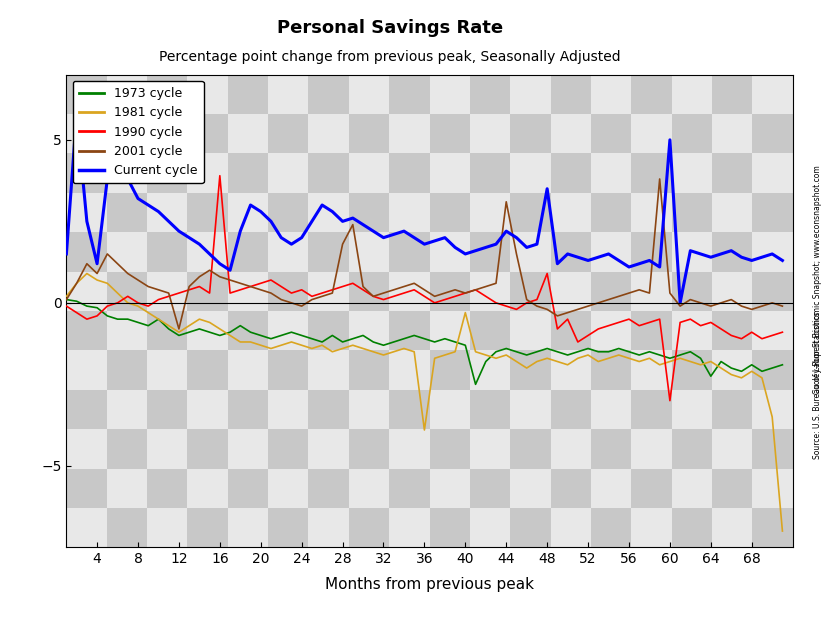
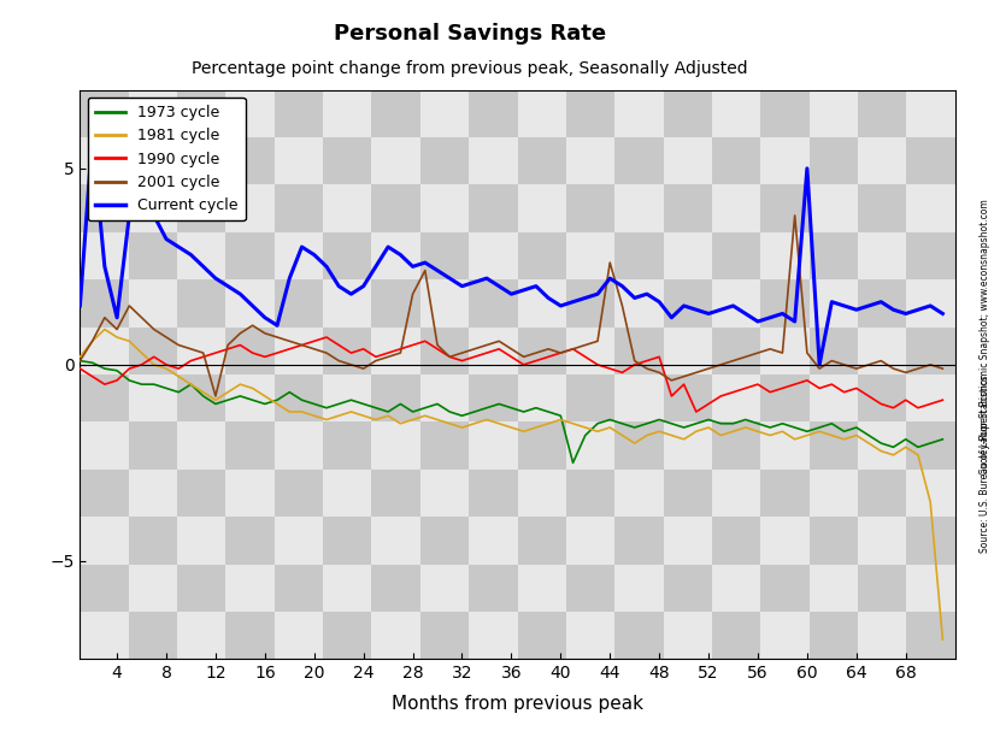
1990 cycle/16: 3.9 -> 0.2
1981 cycle/36: -3.9 -> -1.6
1981 cycle/40: -0.3 -> -1.4
2001 cycle/44: 3.1 -> 2.6
1990 cycle/48: 0.9 -> 0.2
Current cycle/48: 3.5 -> 1.6
1990 cycle/60: -3.0 -> -0.4
1973 cycle/64: -2.25 -> -1.60
